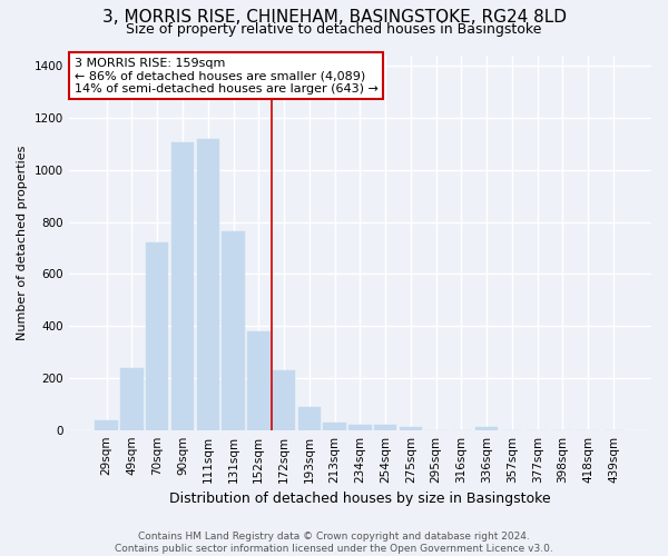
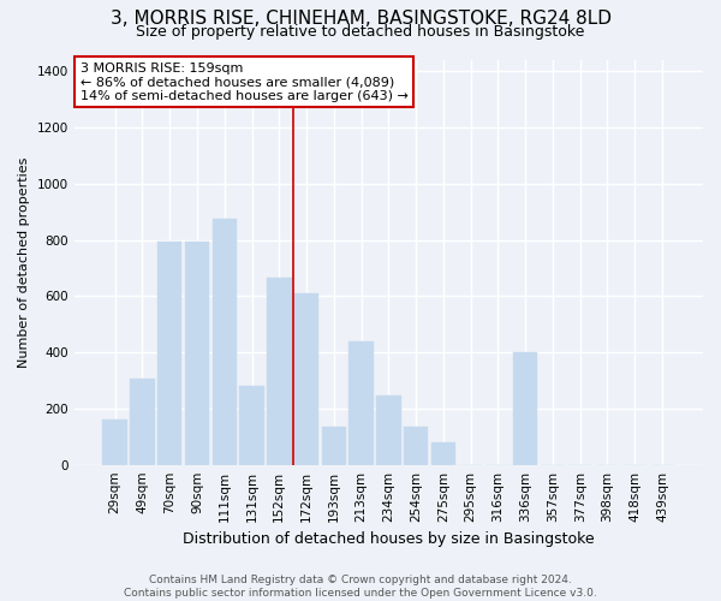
29sqm: 35 -> 160
49sqm: 240 -> 305
70sqm: 720 -> 795
90sqm: 1105 -> 795
111sqm: 1120 -> 875
131sqm: 765 -> 280
152sqm: 380 -> 665
172sqm: 230 -> 610
193sqm: 90 -> 135
213sqm: 30 -> 440
234sqm: 20 -> 245
254sqm: 20 -> 135
275sqm: 10 -> 80
336sqm: 10 -> 400
